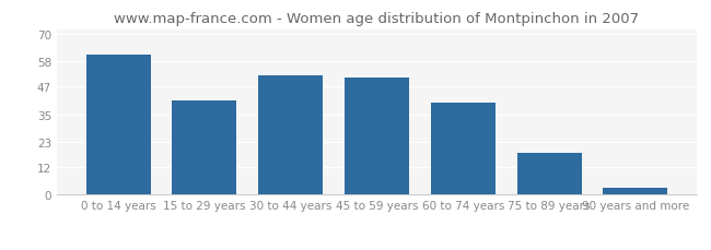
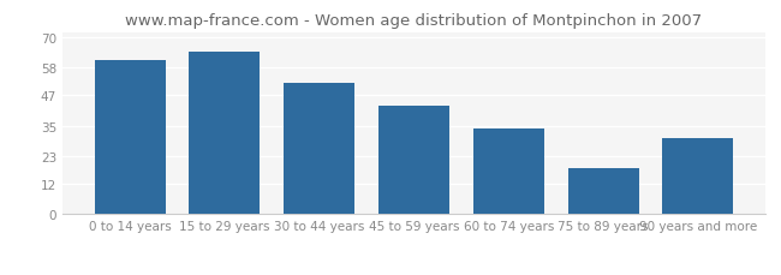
15 to 29 years: 41 -> 64
45 to 59 years: 51 -> 43
60 to 74 years: 40 -> 34
90 years and more: 3 -> 30
